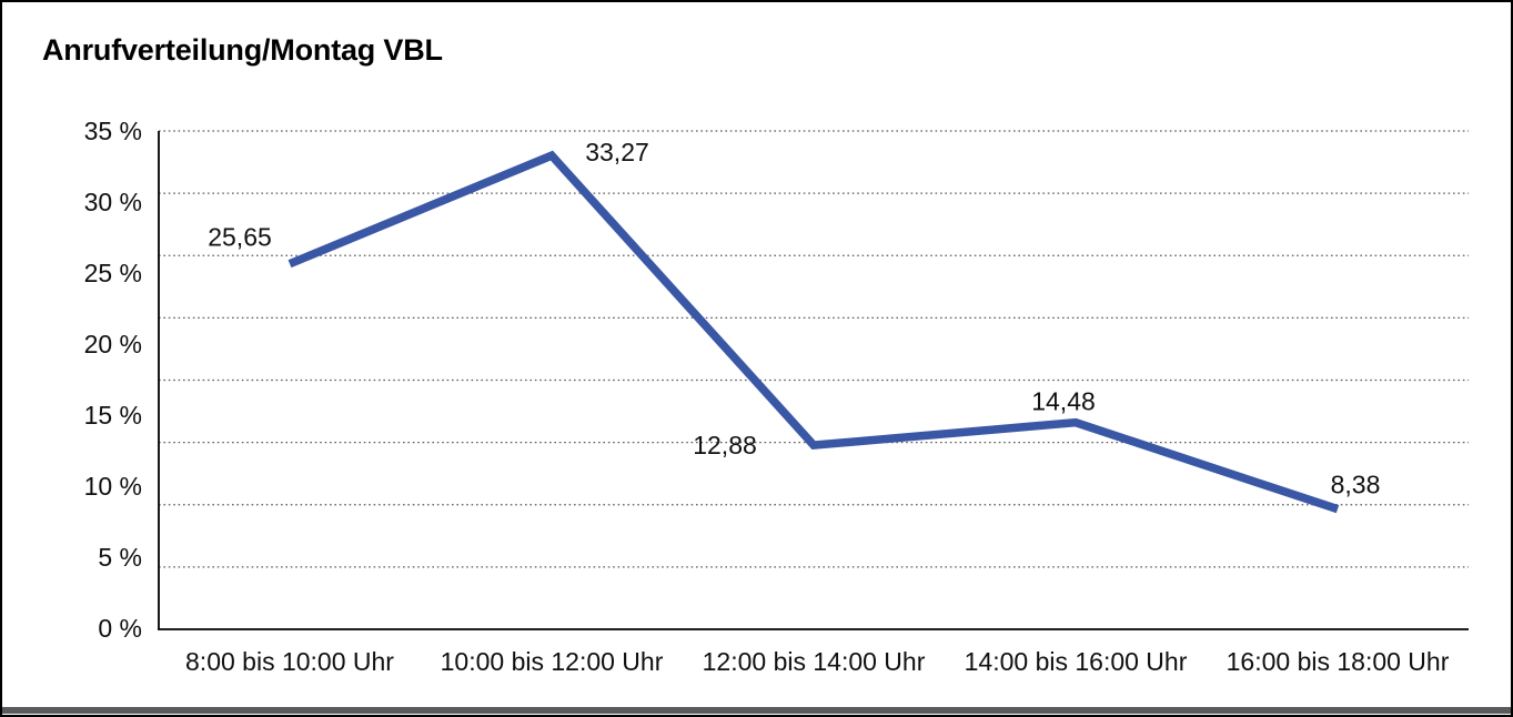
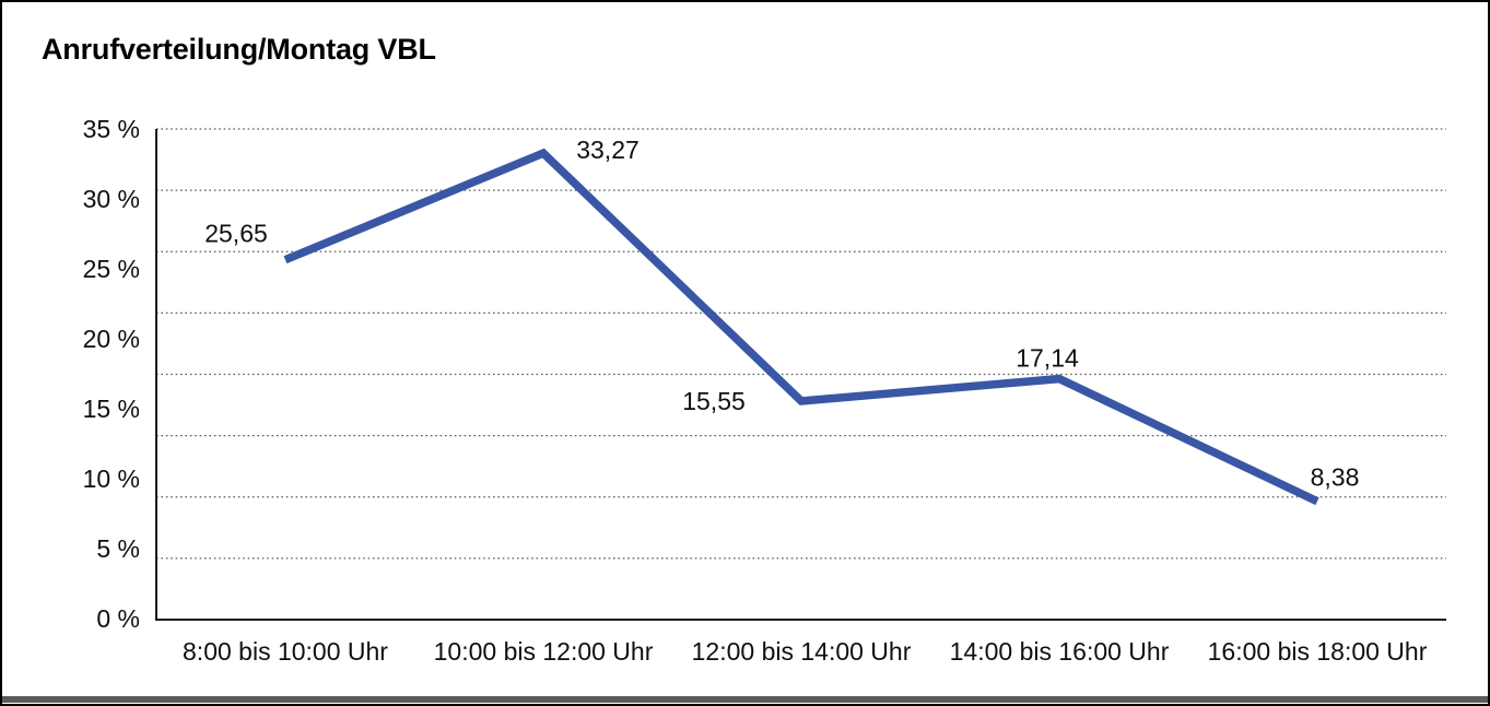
12:00 bis 14:00 Uhr: 12,88 -> 15,55
14:00 bis 16:00 Uhr: 14,48 -> 17,14
